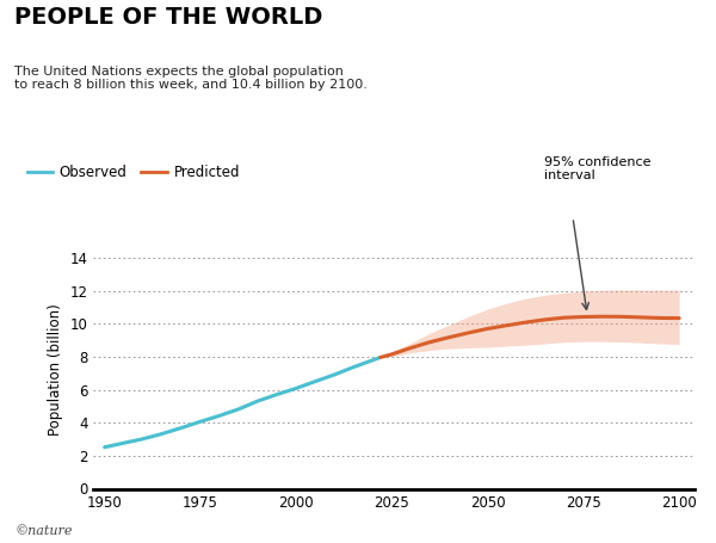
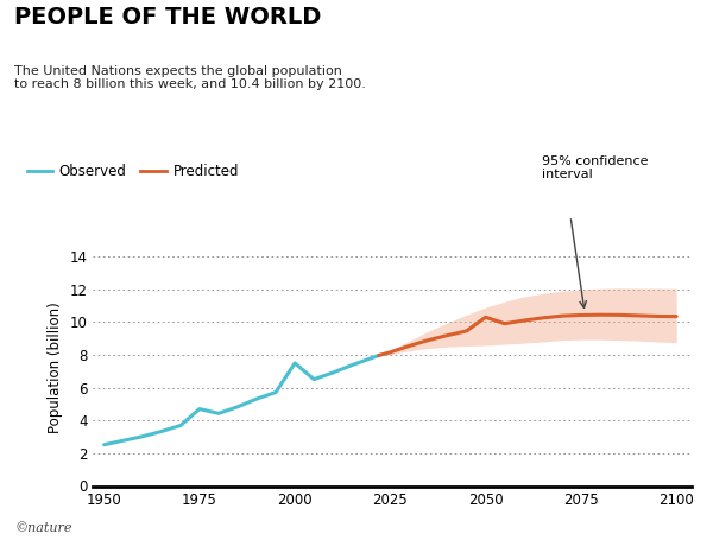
Observed/1975: 4.1 -> 4.7
Observed/2000: 6.1 -> 7.5
Predicted/2050: 9.7 -> 10.3
